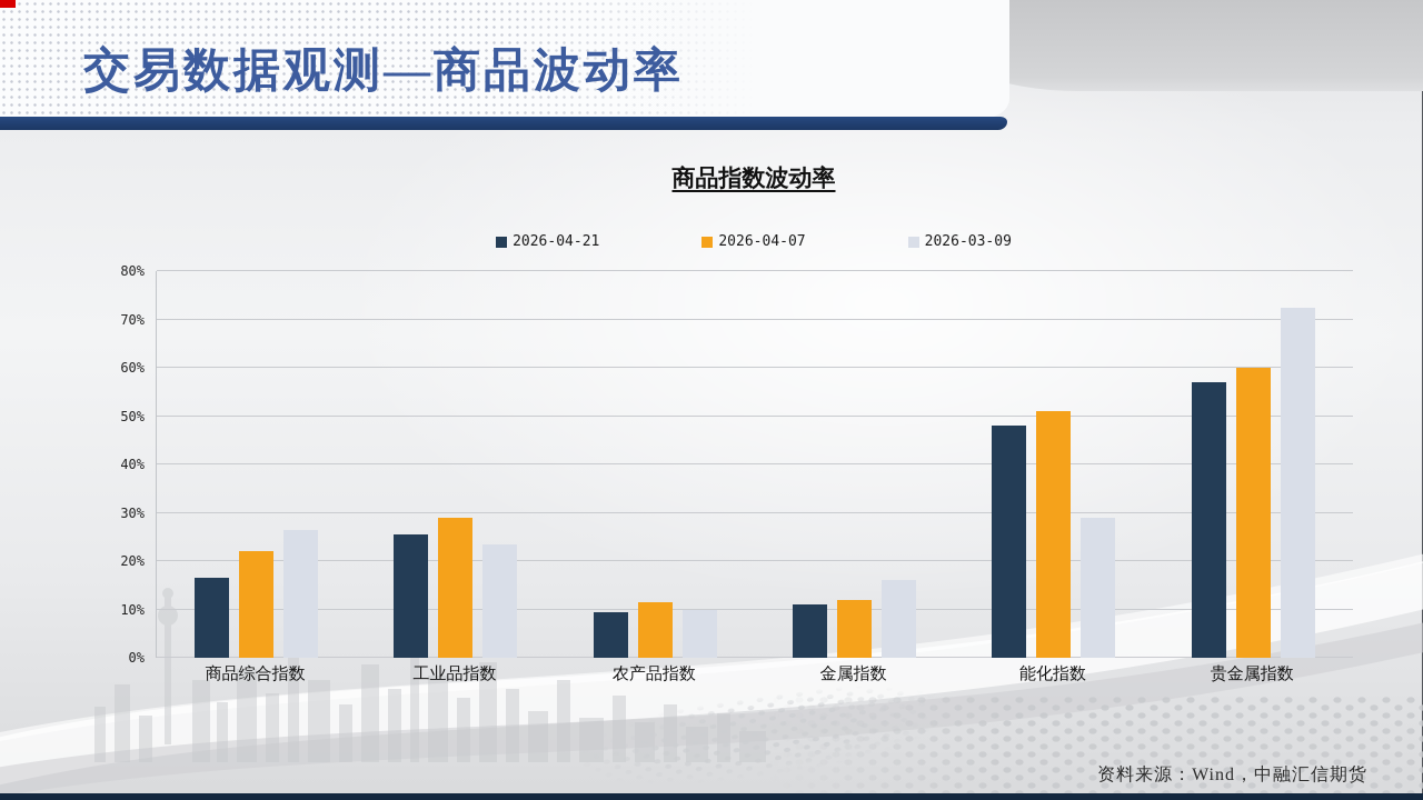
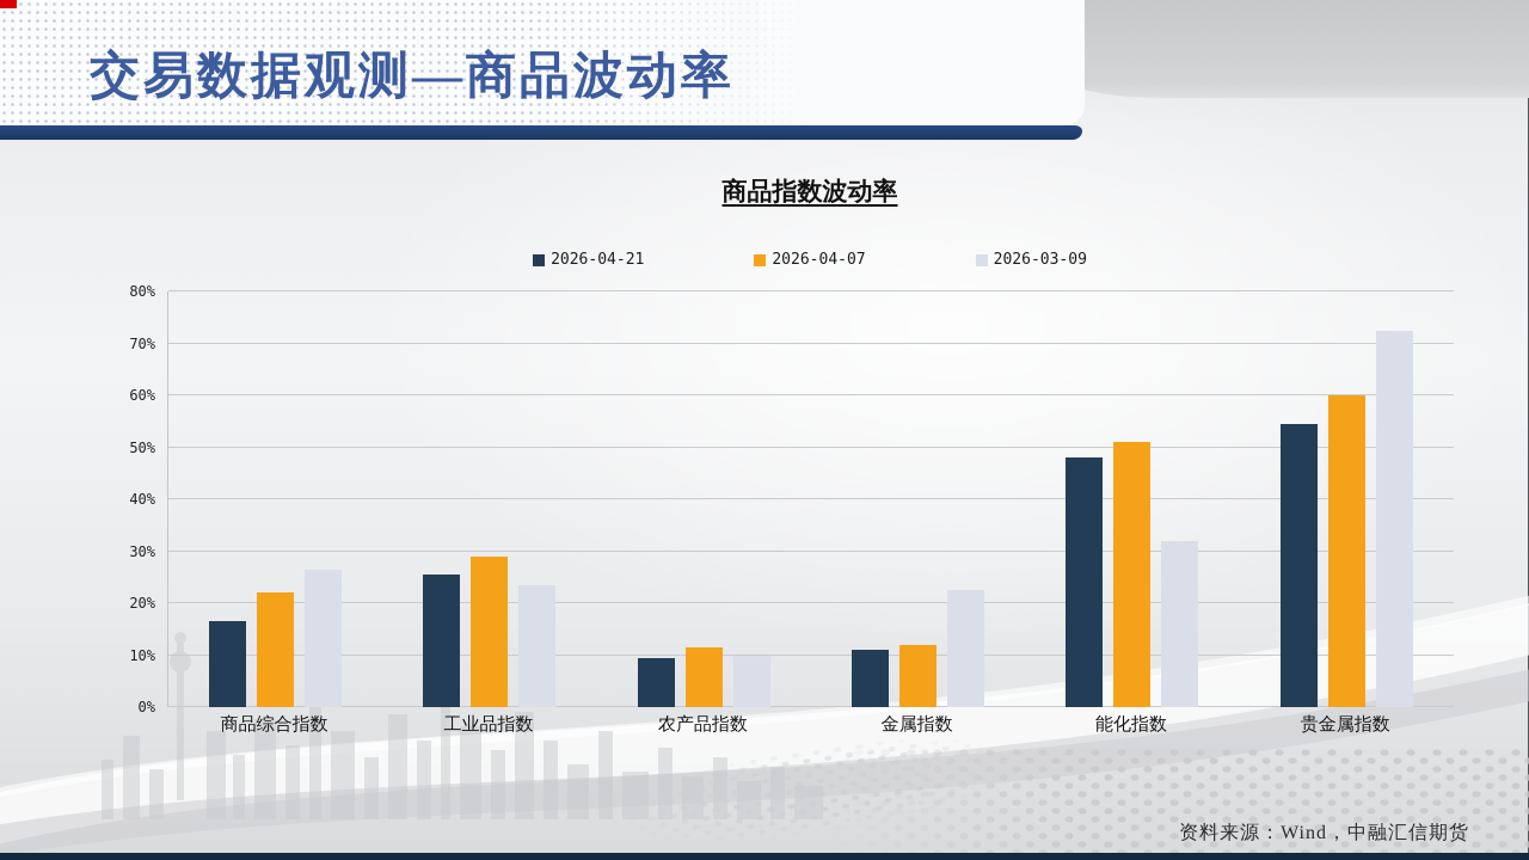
2026-03-09/金属指数: 16% -> 22%
2026-03-09/能化指数: 29% -> 32%
2026-04-21/贵金属指数: 57% -> 54%
